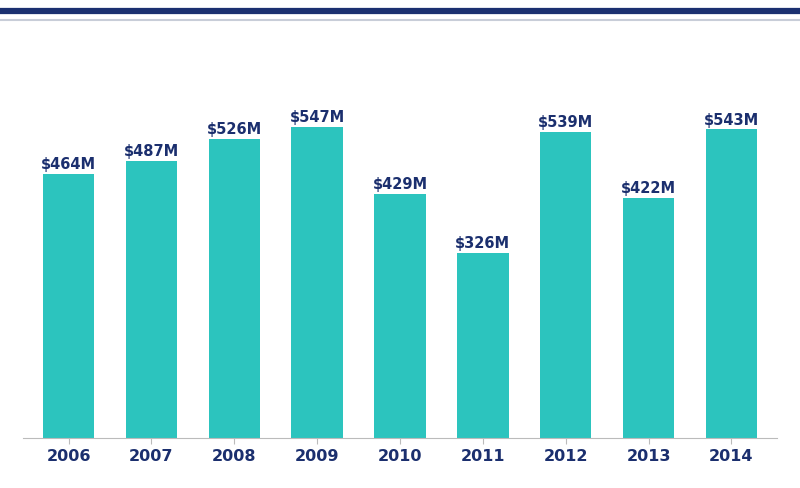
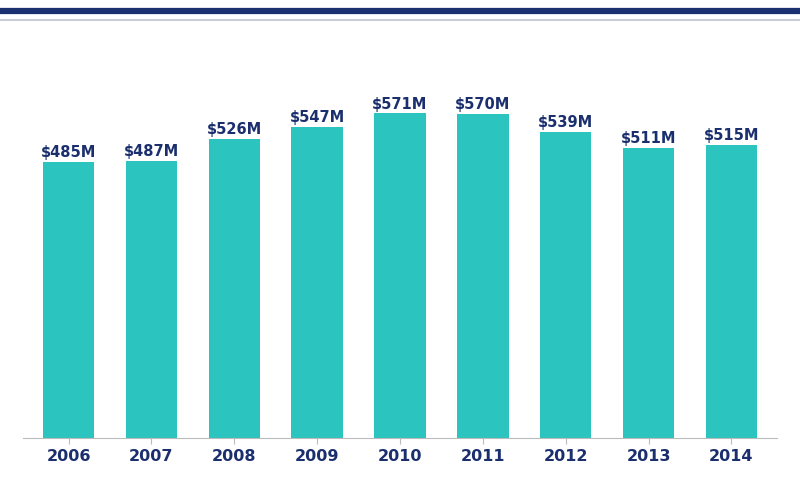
2006: $464M -> $485M
2010: $429M -> $571M
2011: $326M -> $570M
2013: $422M -> $511M
2014: $543M -> $515M
